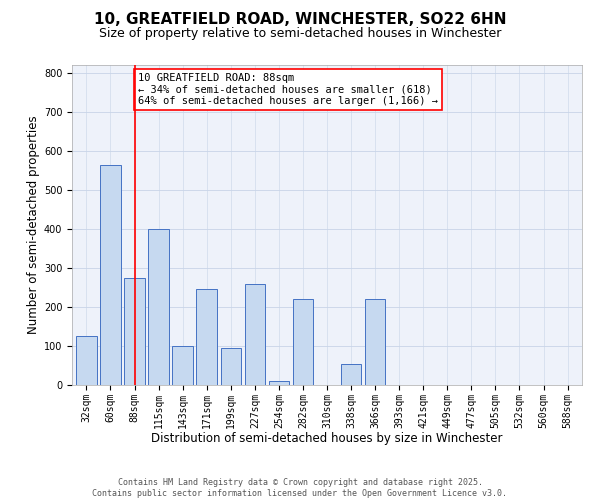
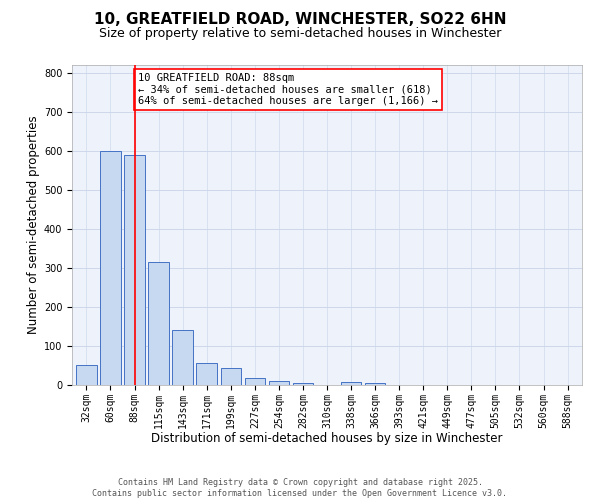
32sqm: 125 -> 50
60sqm: 565 -> 600
88sqm: 275 -> 590
115sqm: 400 -> 315
143sqm: 100 -> 140
171sqm: 245 -> 57
199sqm: 95 -> 43
227sqm: 260 -> 17
282sqm: 220 -> 5
338sqm: 55 -> 7
366sqm: 220 -> 5
